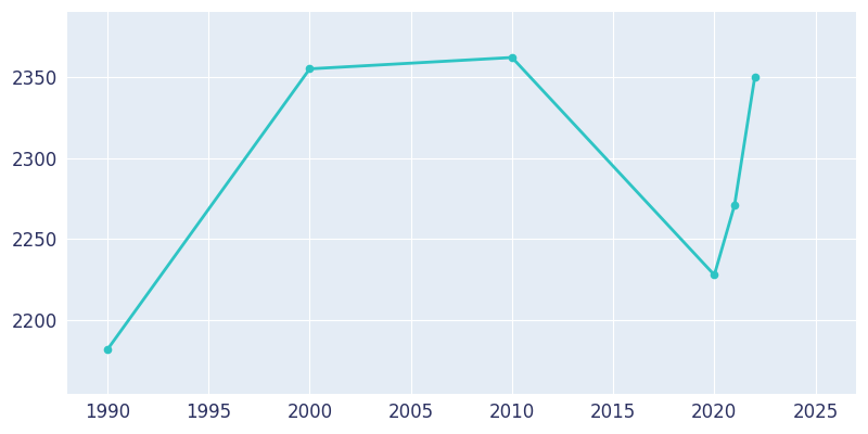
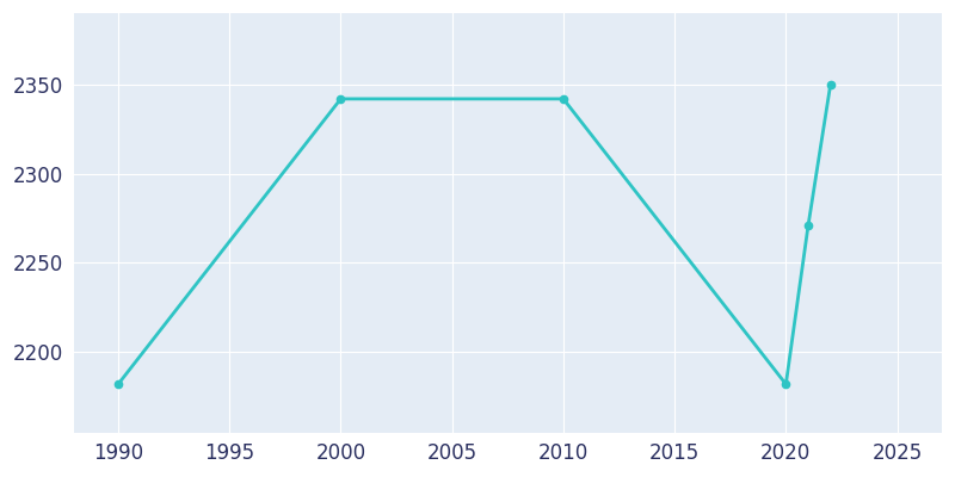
2000: 2355 -> 2342
2010: 2362 -> 2342
2020: 2228 -> 2182
